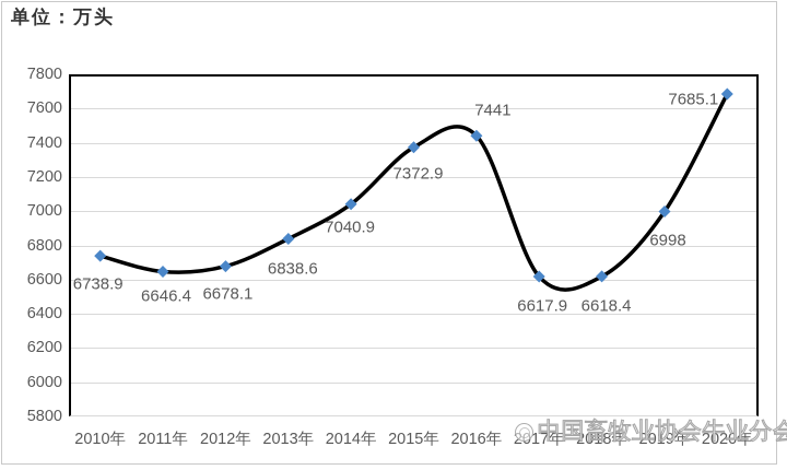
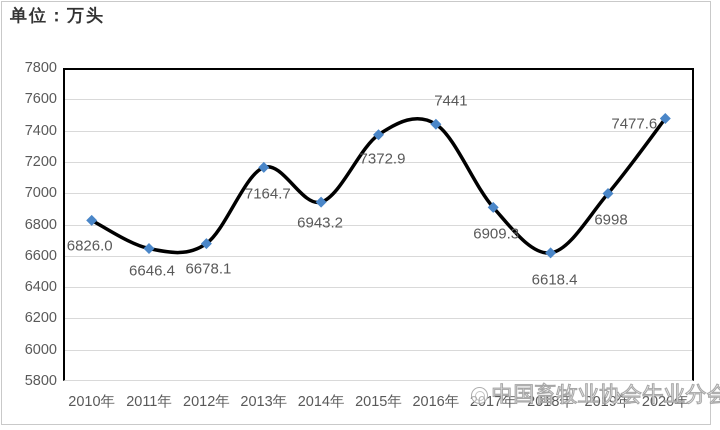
2010年: 6738.9 -> 6826.0
2013年: 6838.6 -> 7164.7
2014年: 7040.9 -> 6943.2
2017年: 6617.9 -> 6909.3
2020年: 7685.1 -> 7477.6
